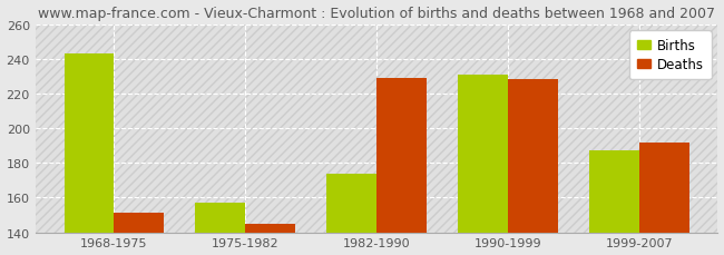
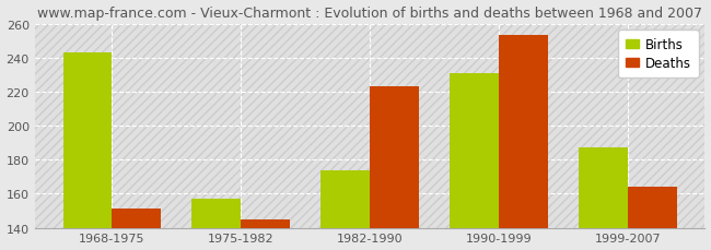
Deaths/1982-1990: 229 -> 223
Deaths/1990-1999: 228 -> 253
Deaths/1999-2007: 192 -> 164
